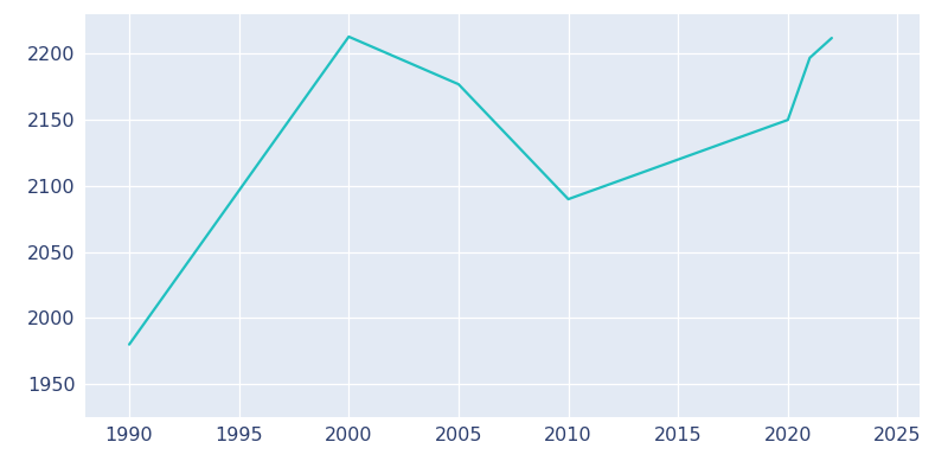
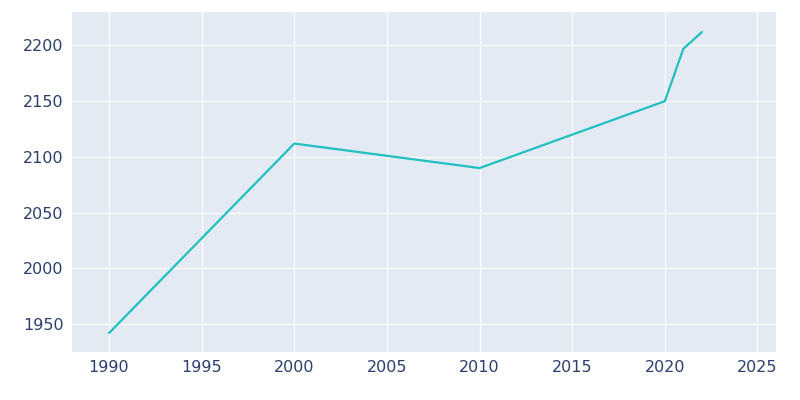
1990: 1980 -> 1942
2000: 2213 -> 2112
2005: 2177 -> 2101
